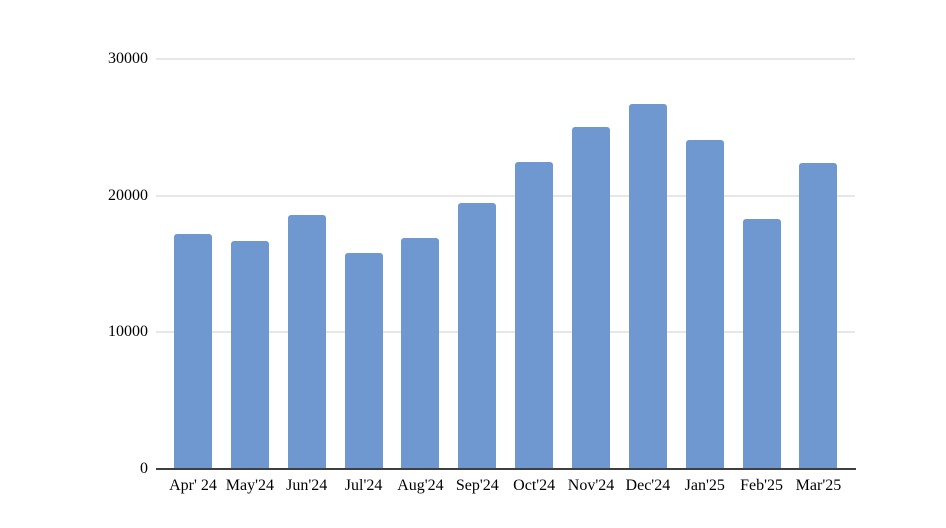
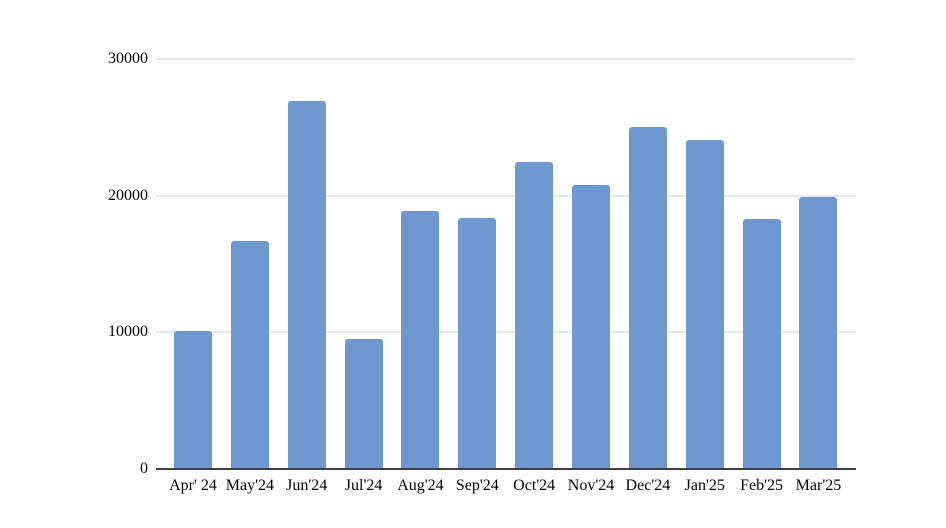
Apr' 24: 17200 -> 10100
Jun'24: 18600 -> 26900
Jul'24: 15800 -> 9500
Aug'24: 16900 -> 18900
Sep'24: 19500 -> 18400
Nov'24: 25000 -> 20800
Dec'24: 26700 -> 25000
Mar'25: 22400 -> 19900
